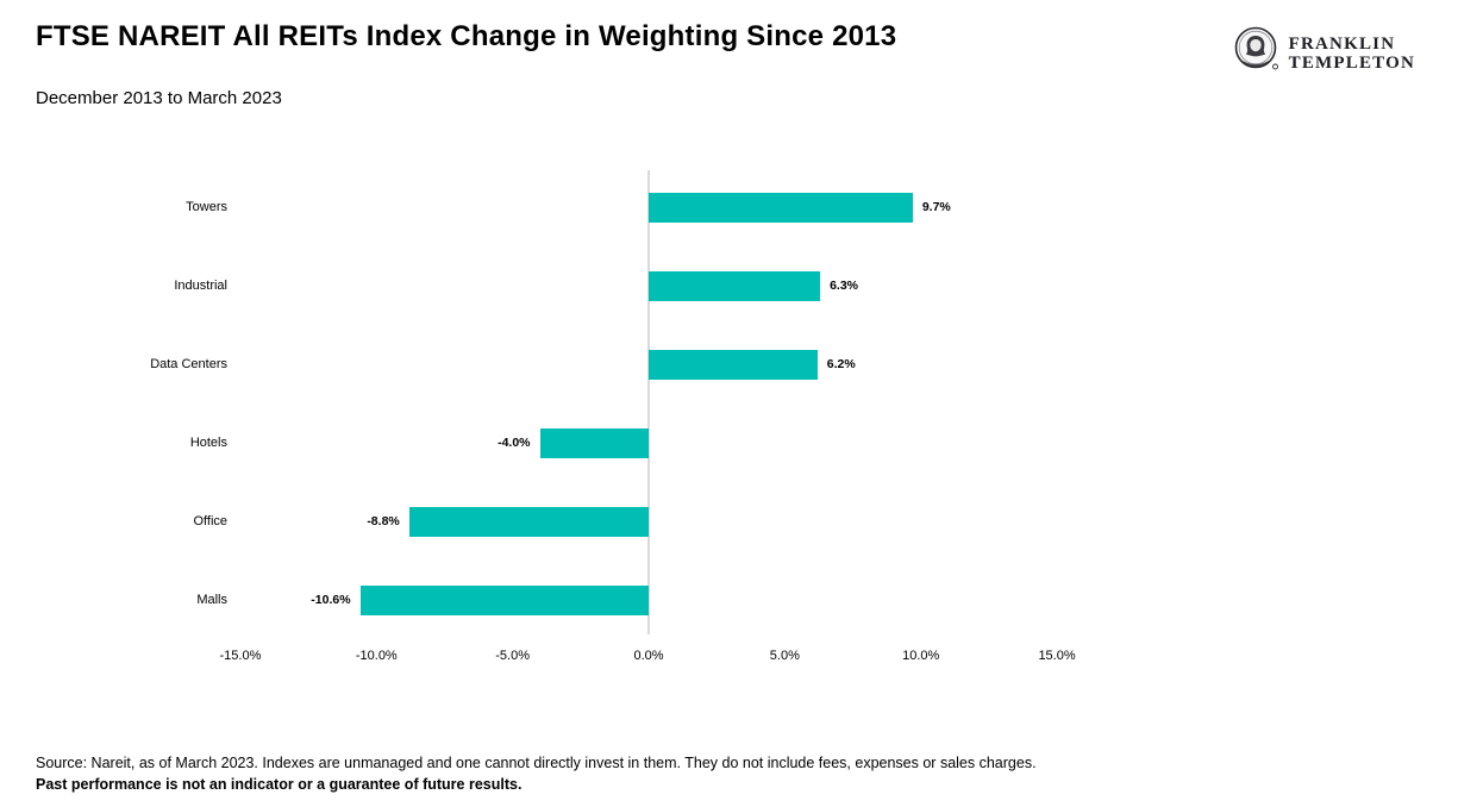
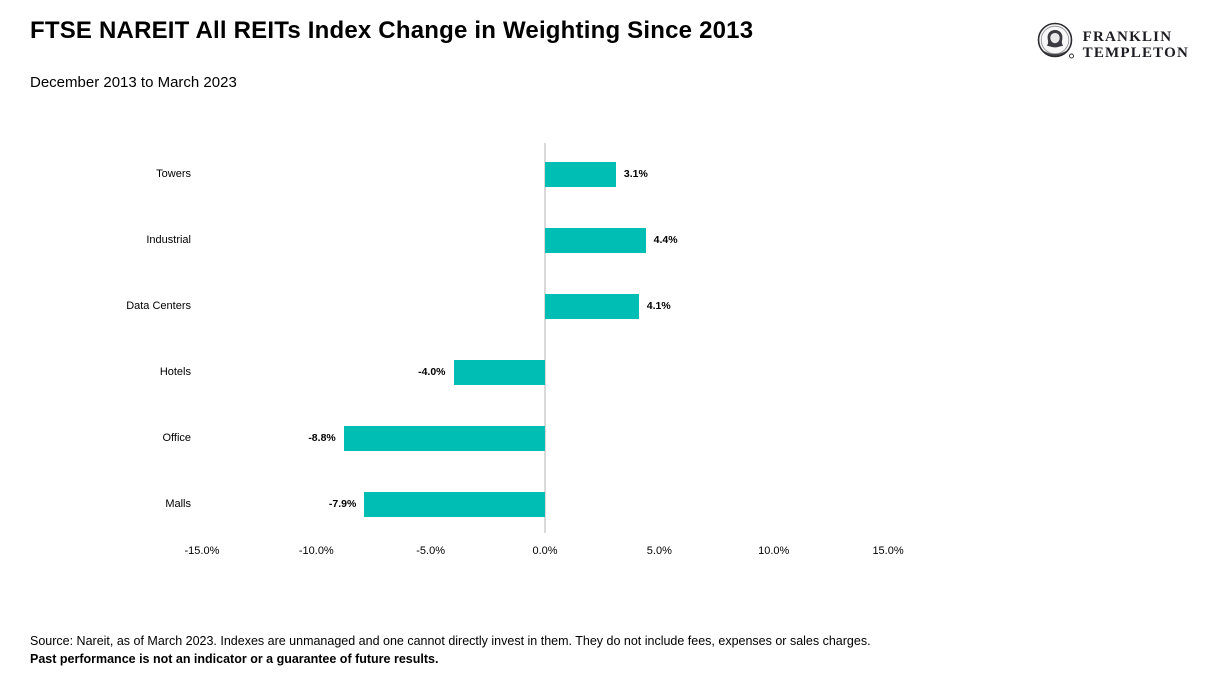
Towers: 9.7% -> 3.1%
Industrial: 6.3% -> 4.4%
Data Centers: 6.2% -> 4.1%
Malls: -10.6% -> -7.9%
